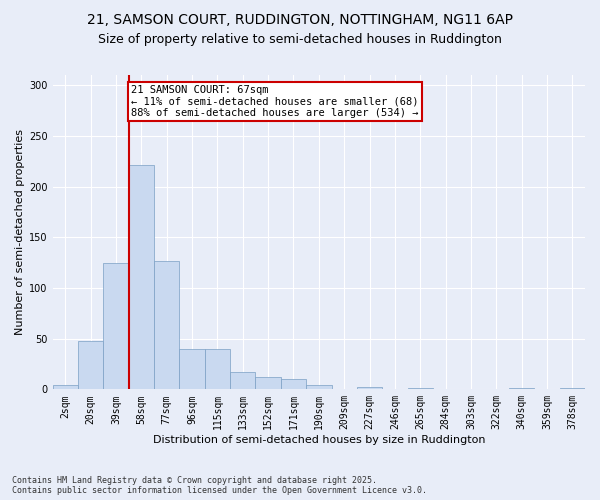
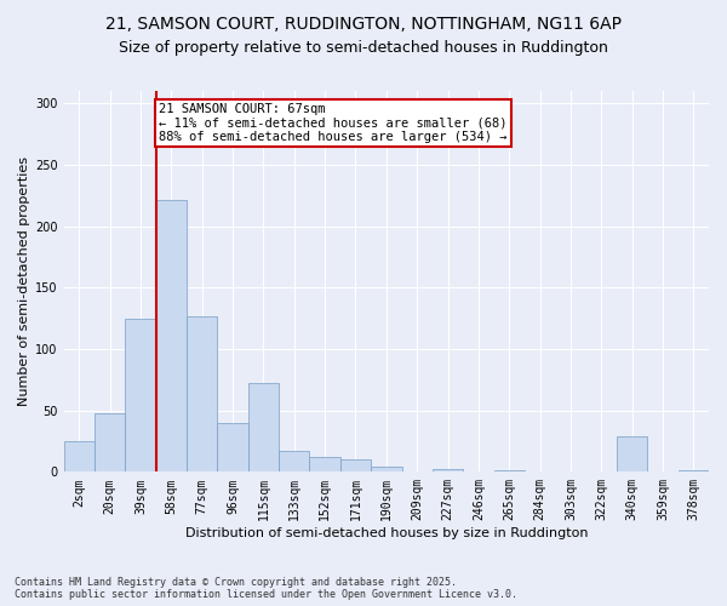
2sqm: 4 -> 25
115sqm: 40 -> 72
340sqm: 1 -> 29
